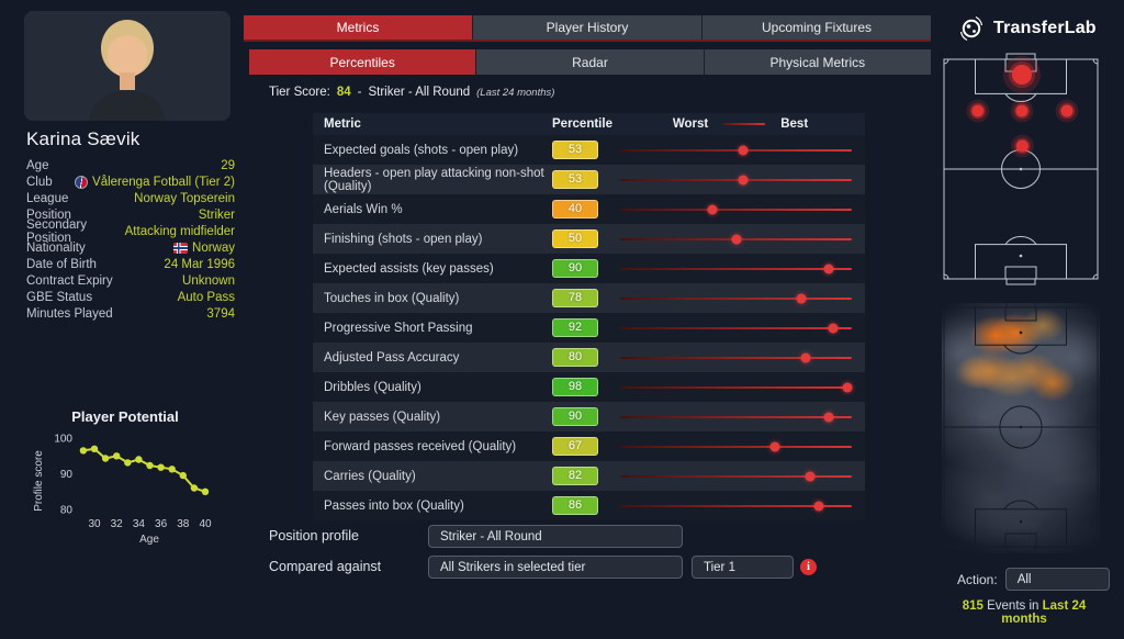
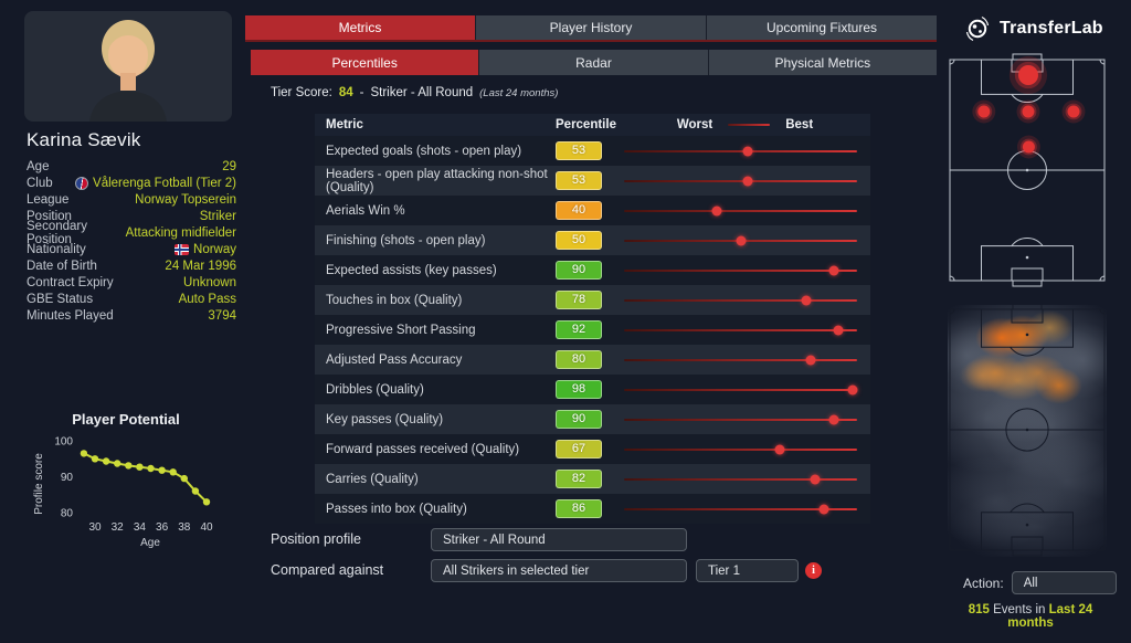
30: 97 -> 95
32: 95 -> 94
34: 94 -> 93
40: 85 -> 83
